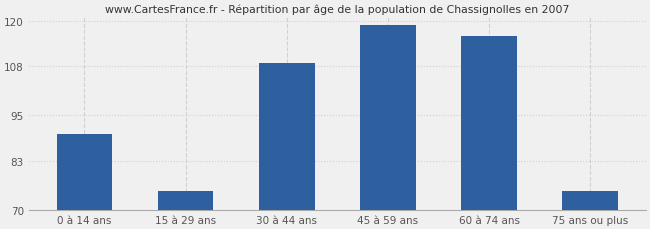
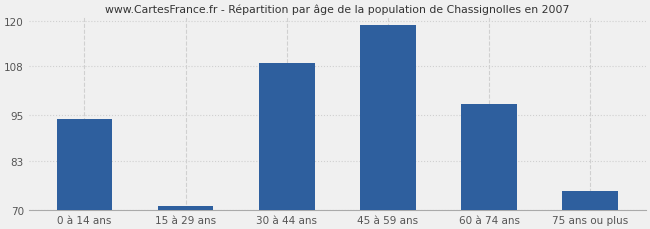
0 à 14 ans: 90 -> 94
15 à 29 ans: 75 -> 71
60 à 74 ans: 116 -> 98
